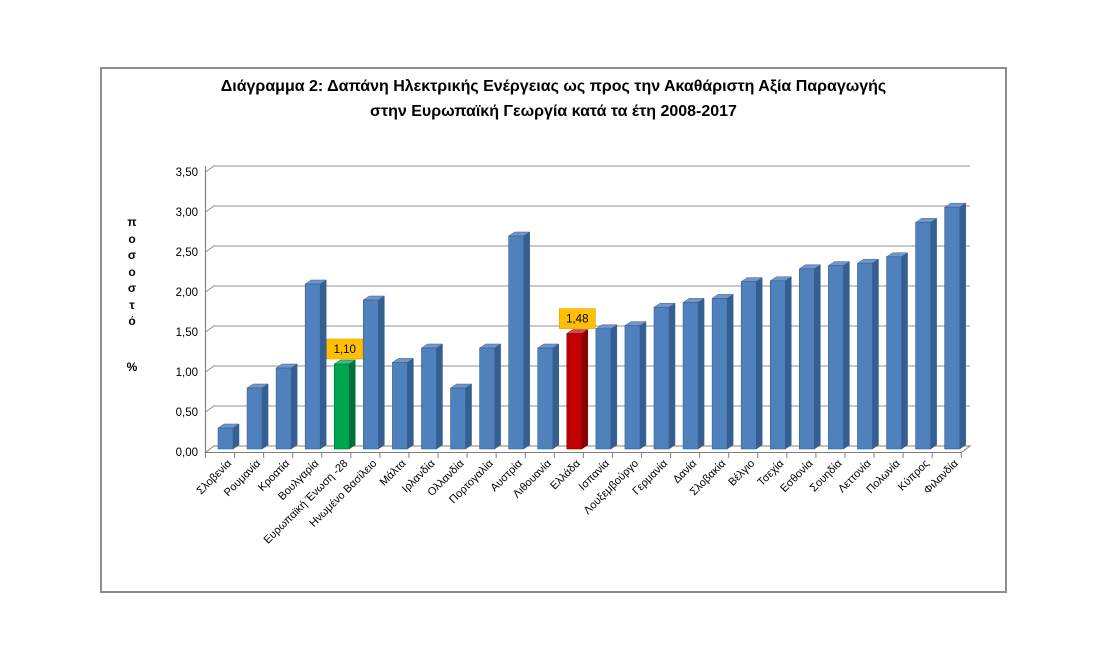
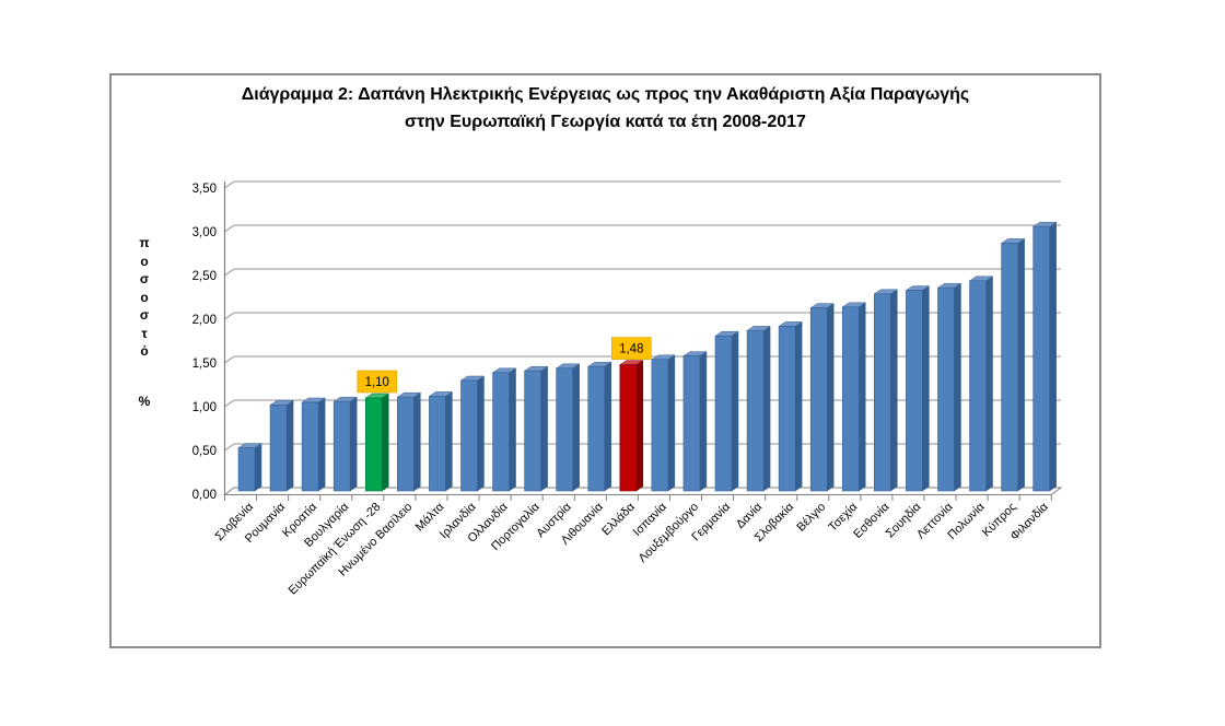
Σλοβενία: 0,3 -> 0,5
Ρουμανία: 0,8 -> 1,0
Βουλγαρία: 2,1 -> 1,1
Ηνωμένο Βασίλειο: 1,9 -> 1,1
Ολλανδία: 0,8 -> 1,4
Πορτογαλία: 1,3 -> 1,4
Αυστρία: 2,7 -> 1,4
Λιθουανία: 1,3 -> 1,5
